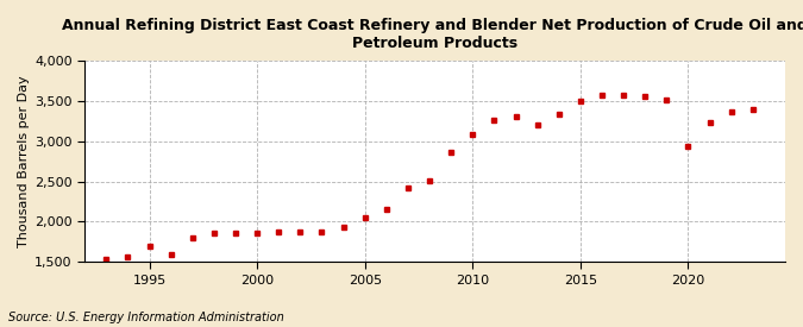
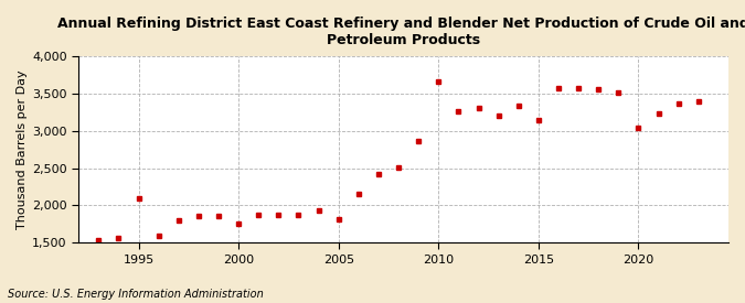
1995: 1,700 -> 2,100
2000: 1,860 -> 1,760
2005: 2,050 -> 1,820
2010: 3,080 -> 3,660
2015: 3,500 -> 3,140
2020: 2,940 -> 3,040
